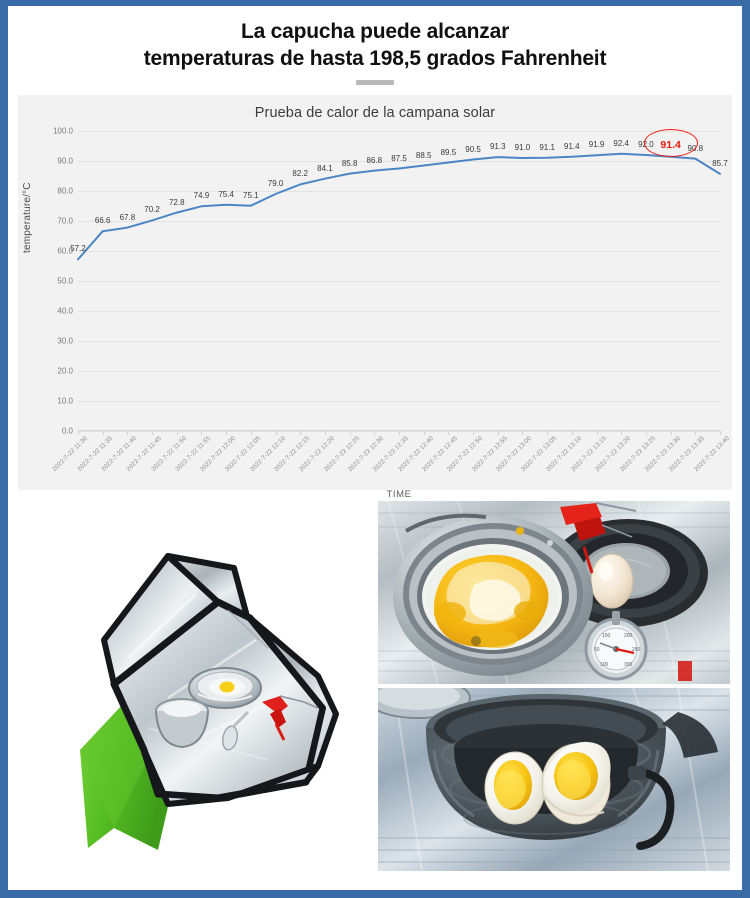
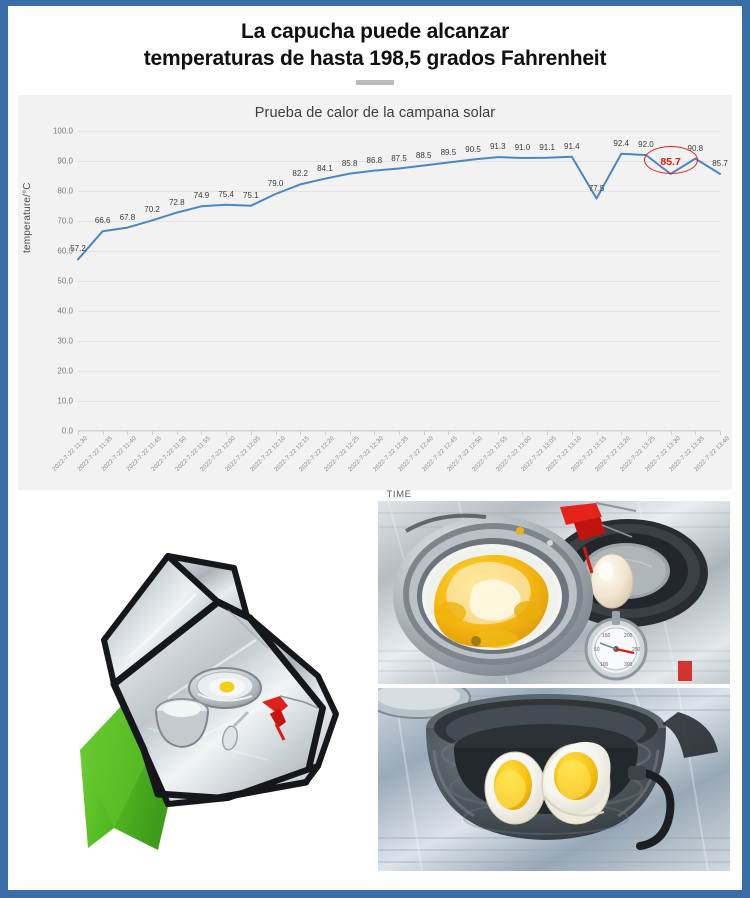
2022-7-22 13:15: 91.9 -> 77.5
2022-7-22 13:30: 91.4 -> 85.7
